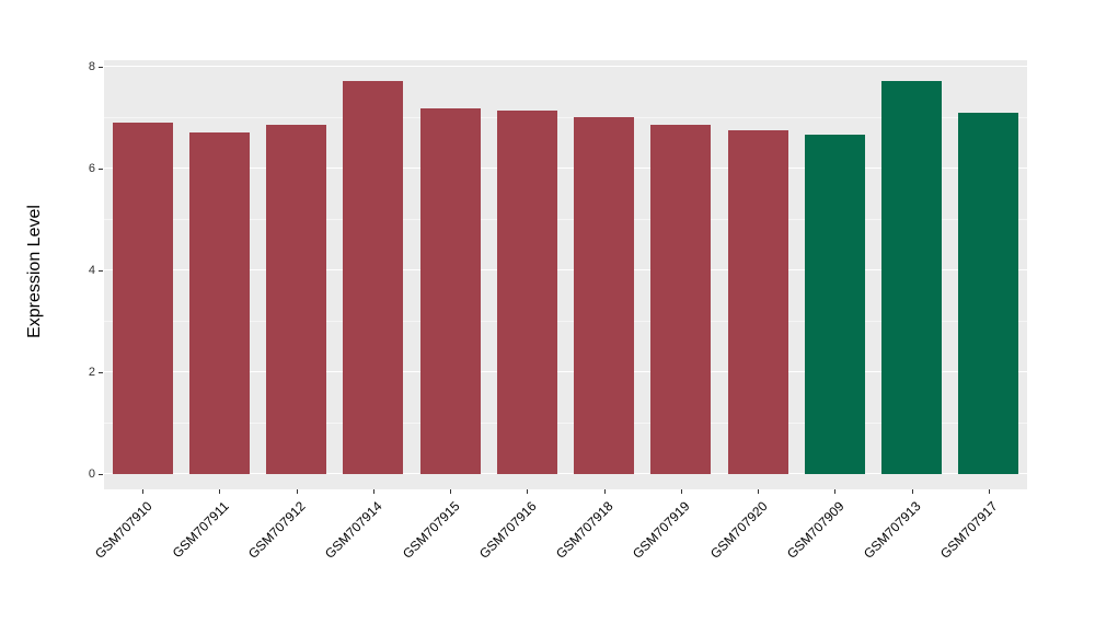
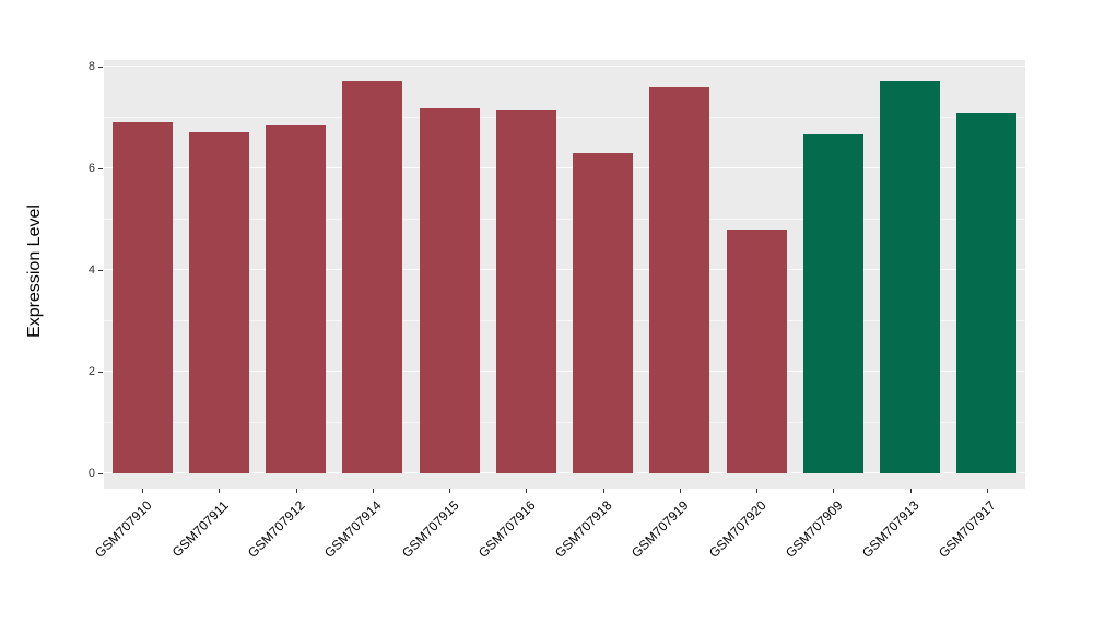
GSM707918: 7.0 -> 6.3
GSM707919: 6.8 -> 7.6
GSM707920: 6.8 -> 4.8
